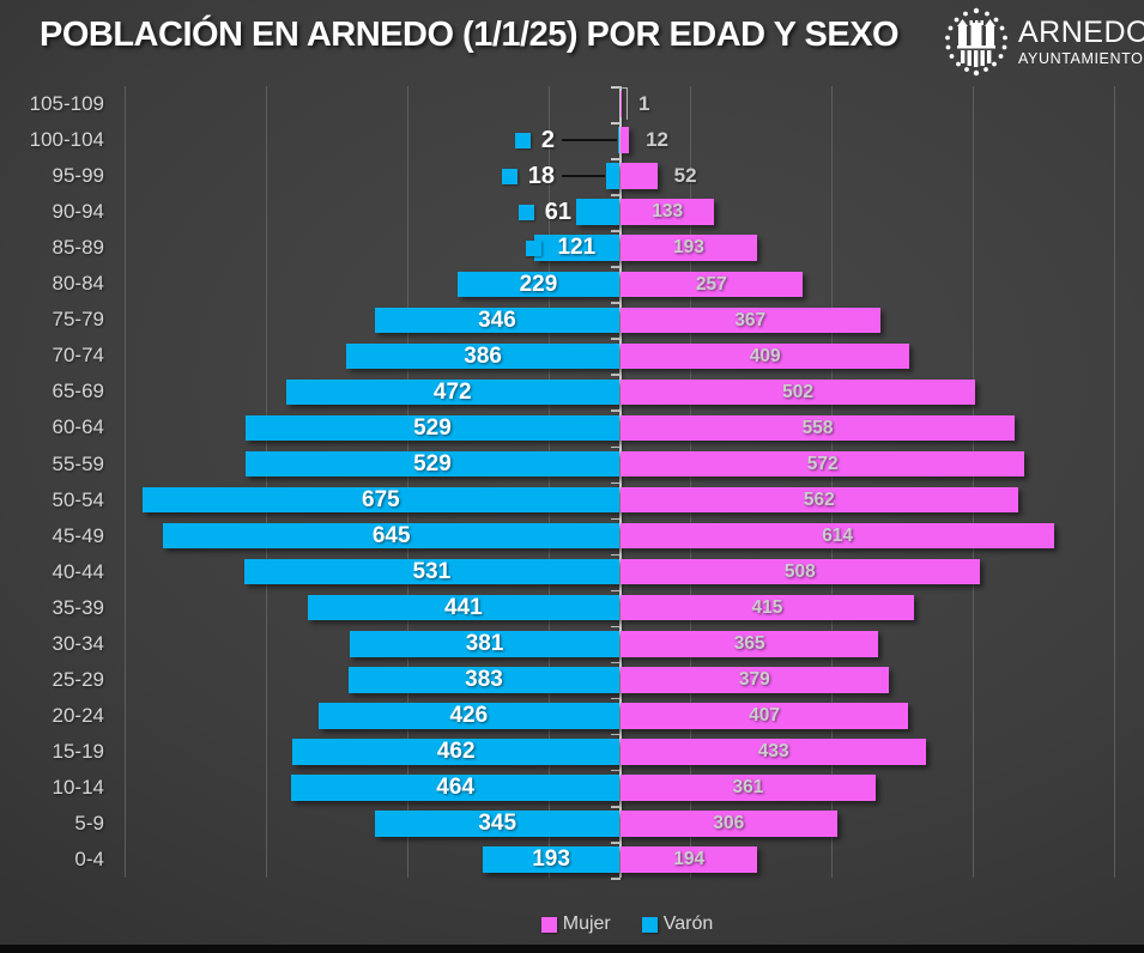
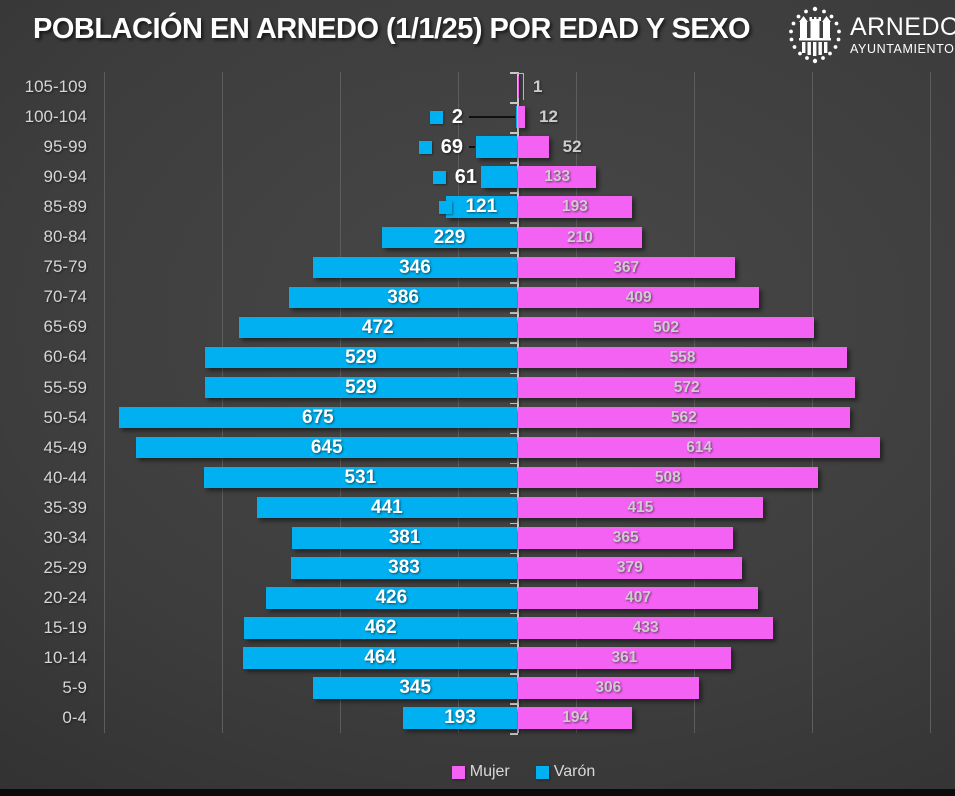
Varón/95-99: 18 -> 69
Mujer/80-84: 257 -> 210
